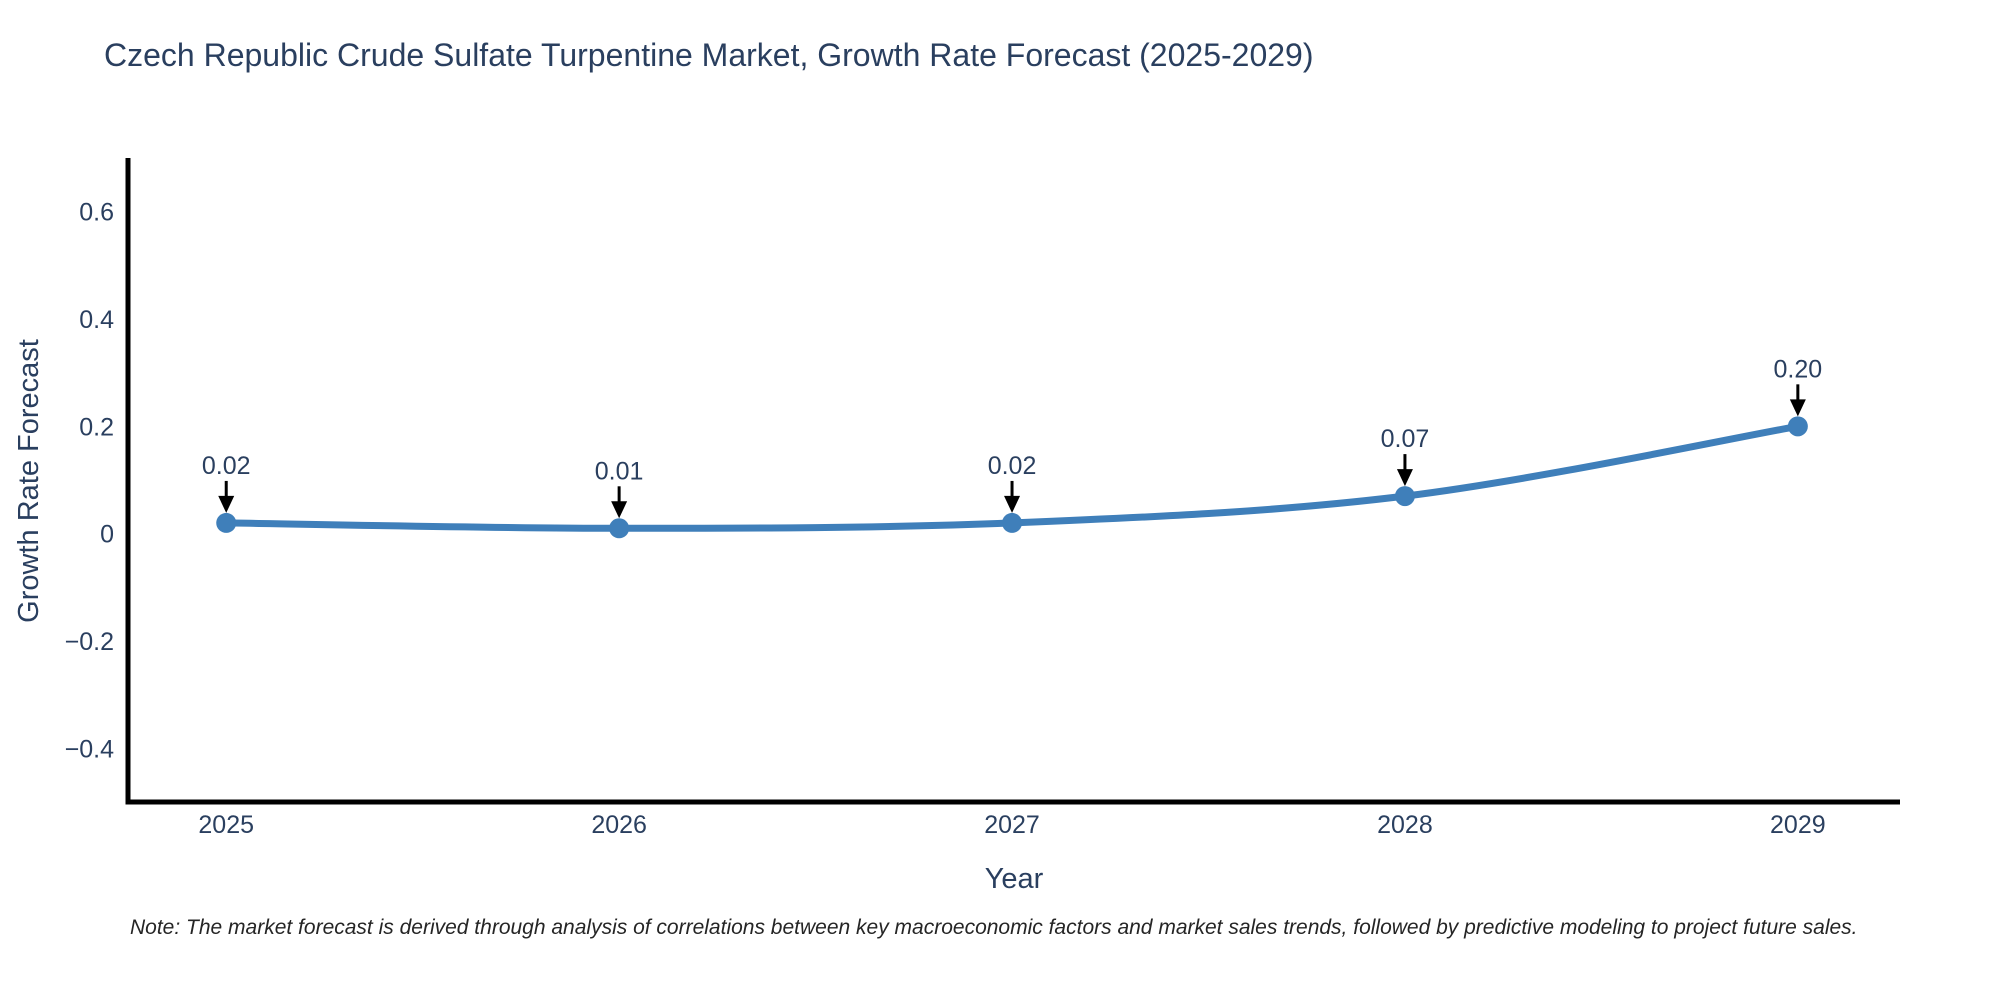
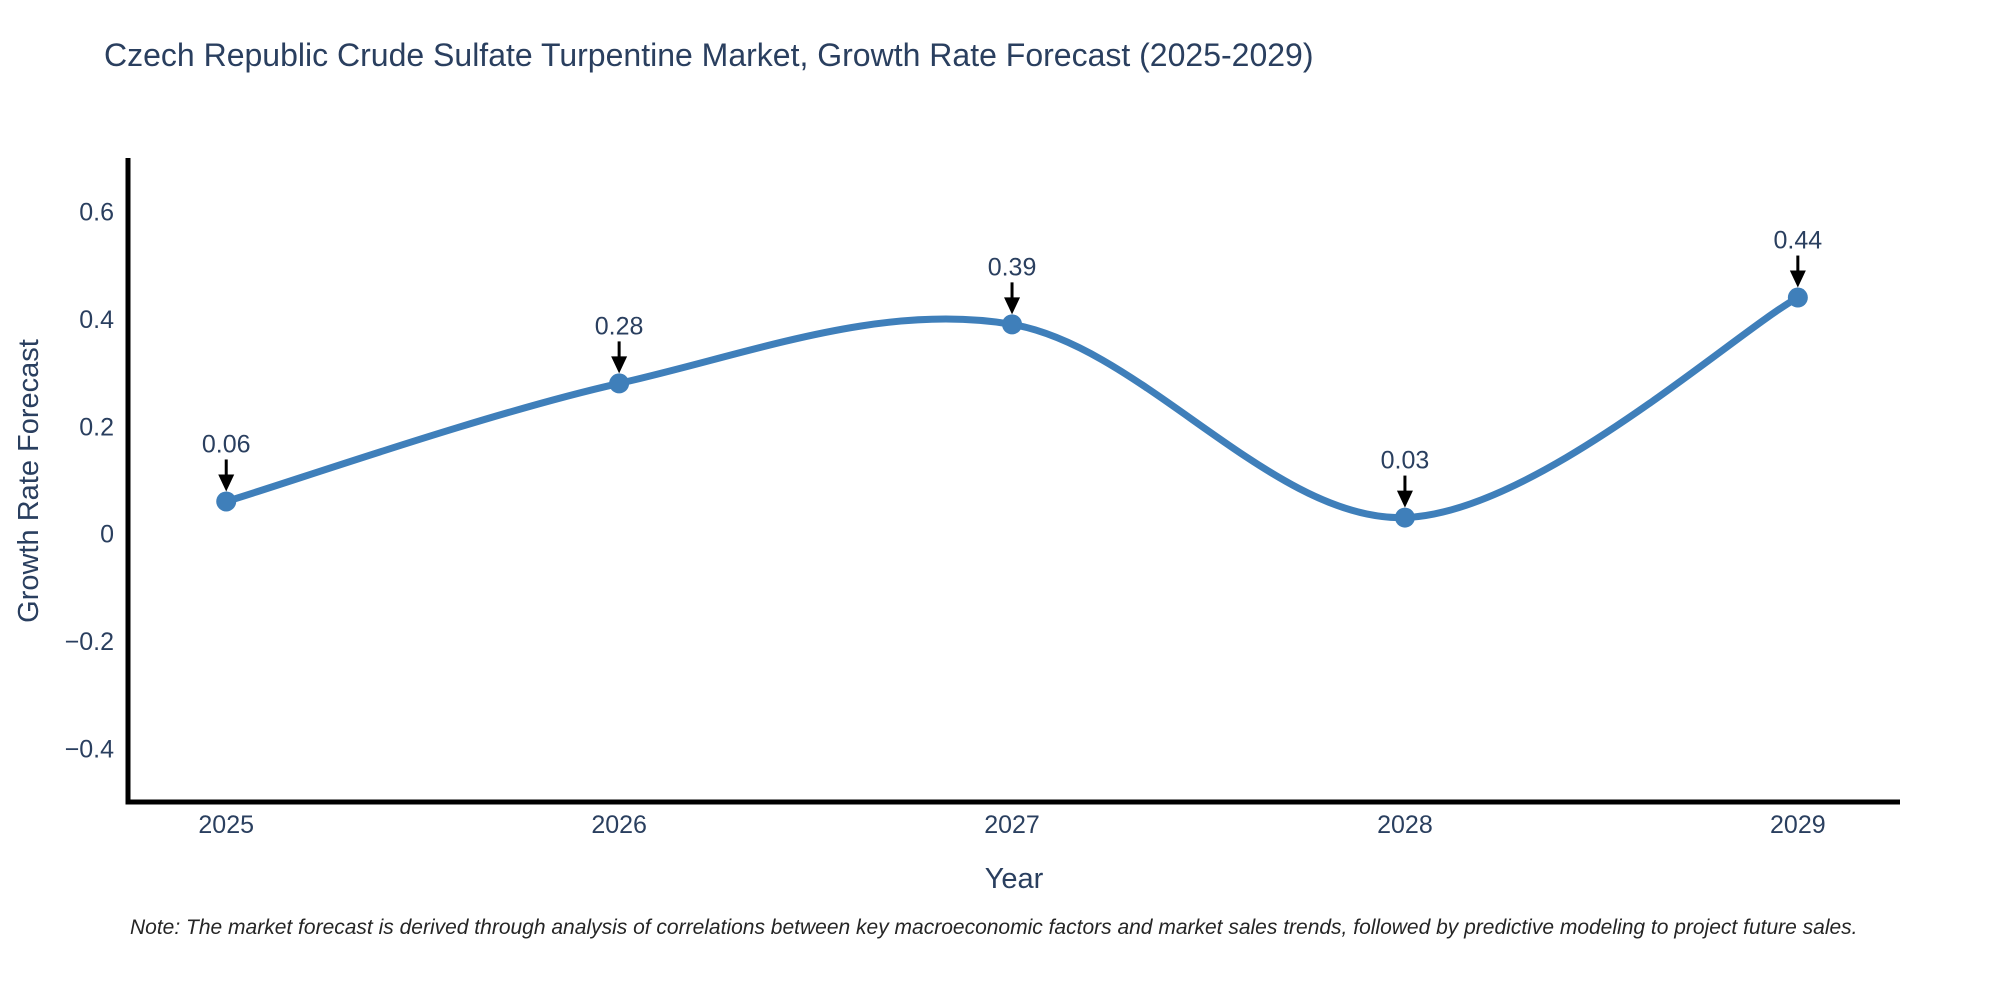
2025: 0.02 -> 0.06
2026: 0.01 -> 0.28
2027: 0.02 -> 0.39
2028: 0.07 -> 0.03
2029: 0.20 -> 0.44
